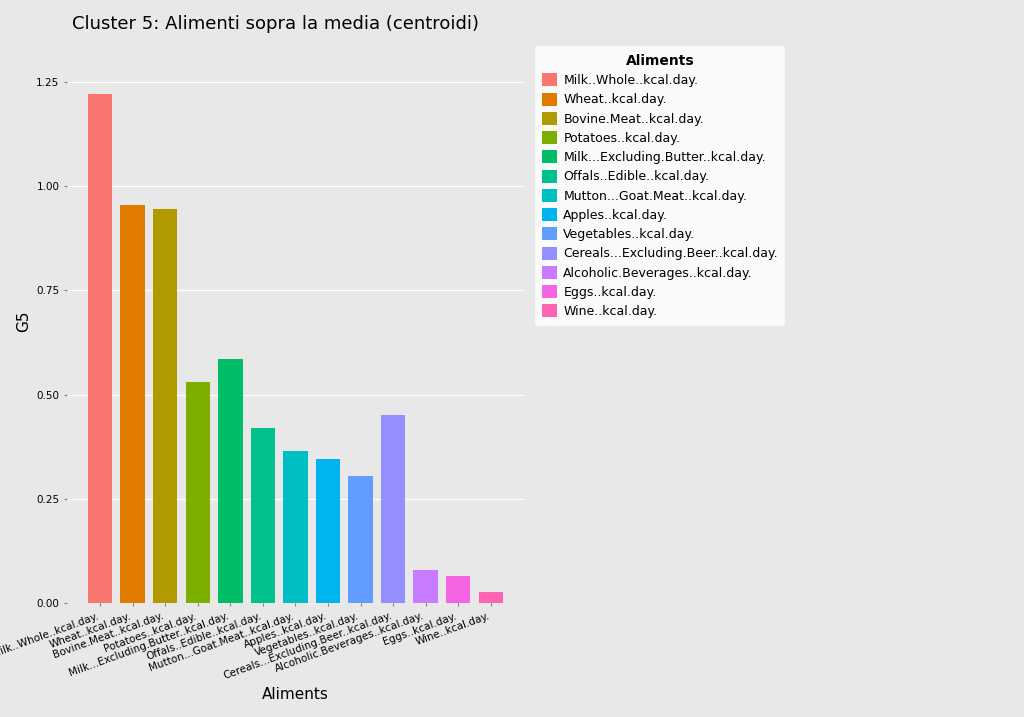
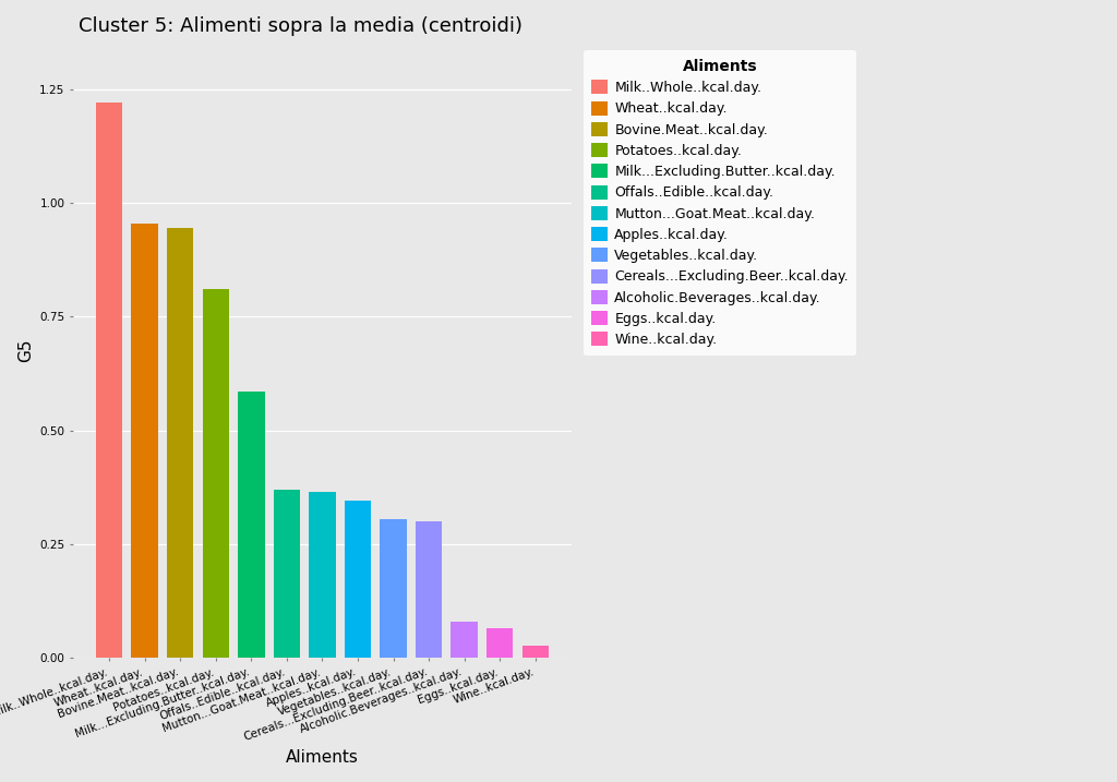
Potatoes..kcal.day.: 0.530 -> 0.810
Offals..Edible..kcal.day.: 0.420 -> 0.370
Cereals...Excluding.Beer..kcal.day.: 0.450 -> 0.300
